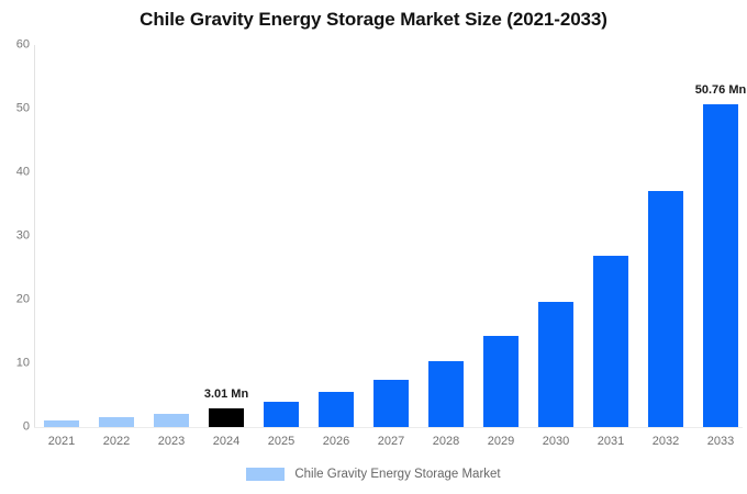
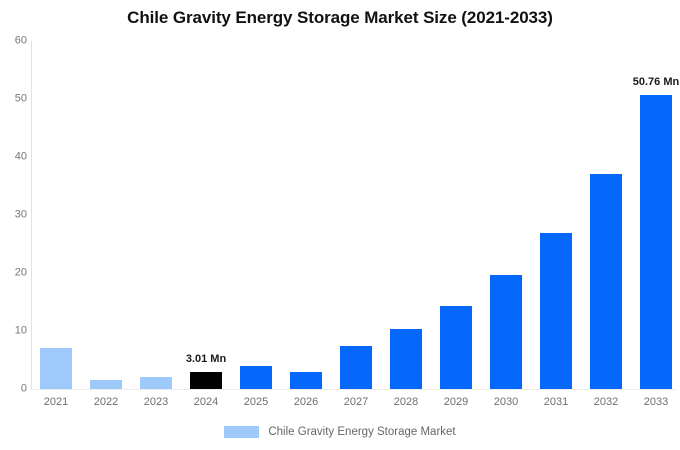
2021: 1 -> 7
2026: 6 -> 3
